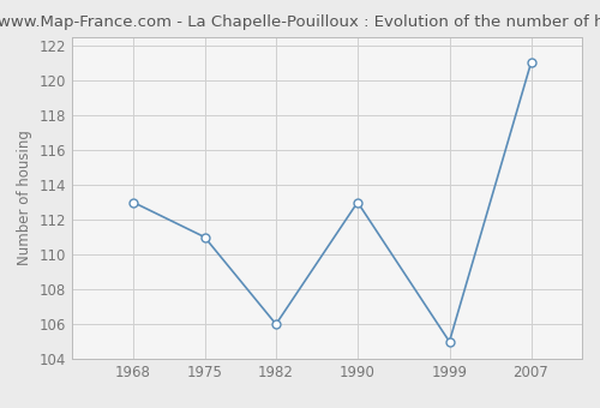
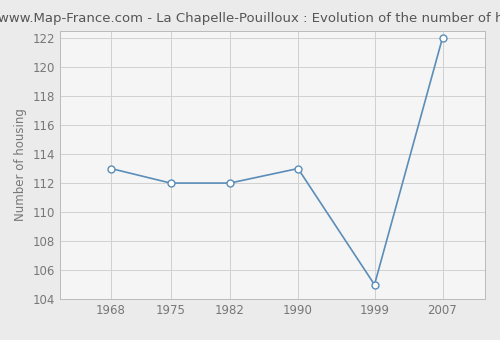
1975: 111 -> 112
1982: 106 -> 112
2007: 121 -> 122
